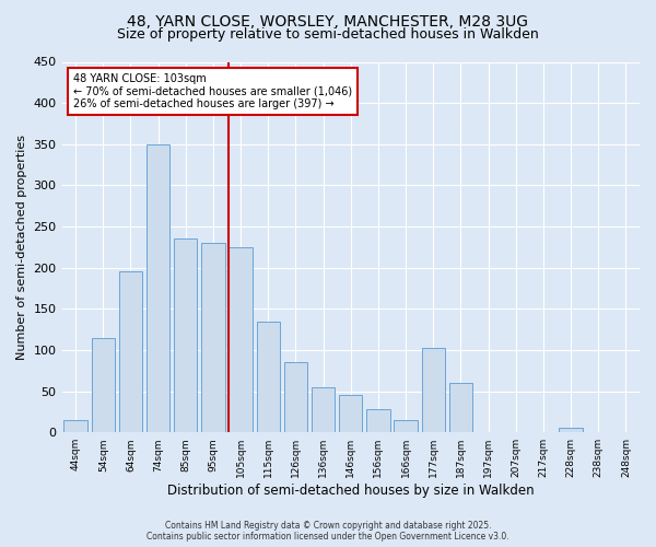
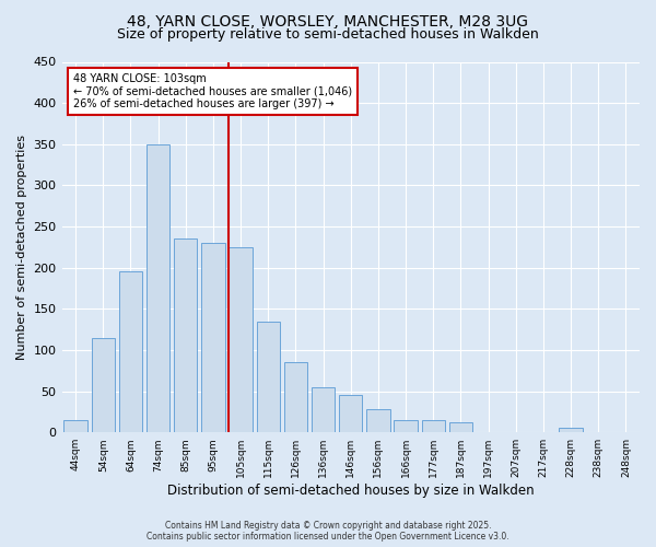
177sqm: 102 -> 15
187sqm: 60 -> 12
